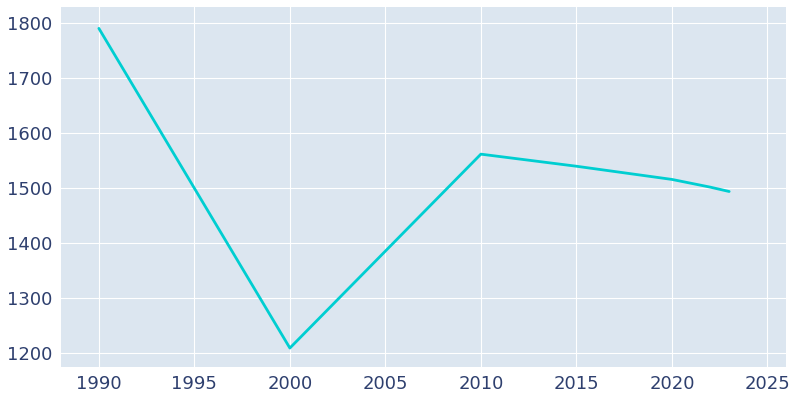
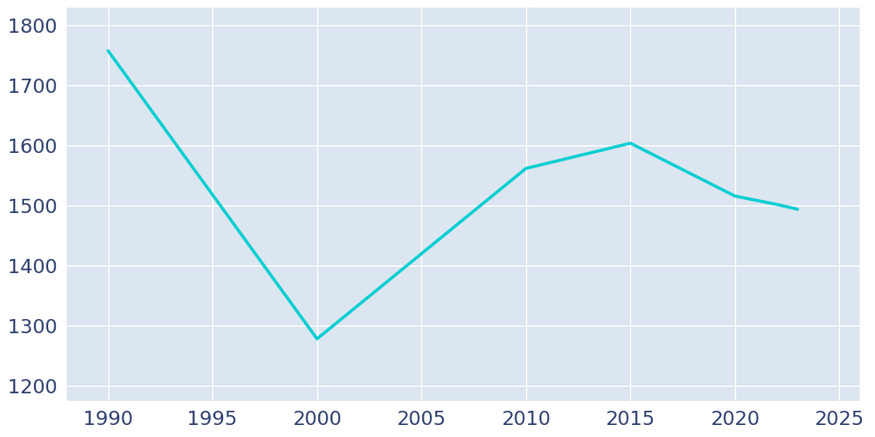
1990: 1791 -> 1758
2000: 1209 -> 1278
2015: 1540 -> 1604
